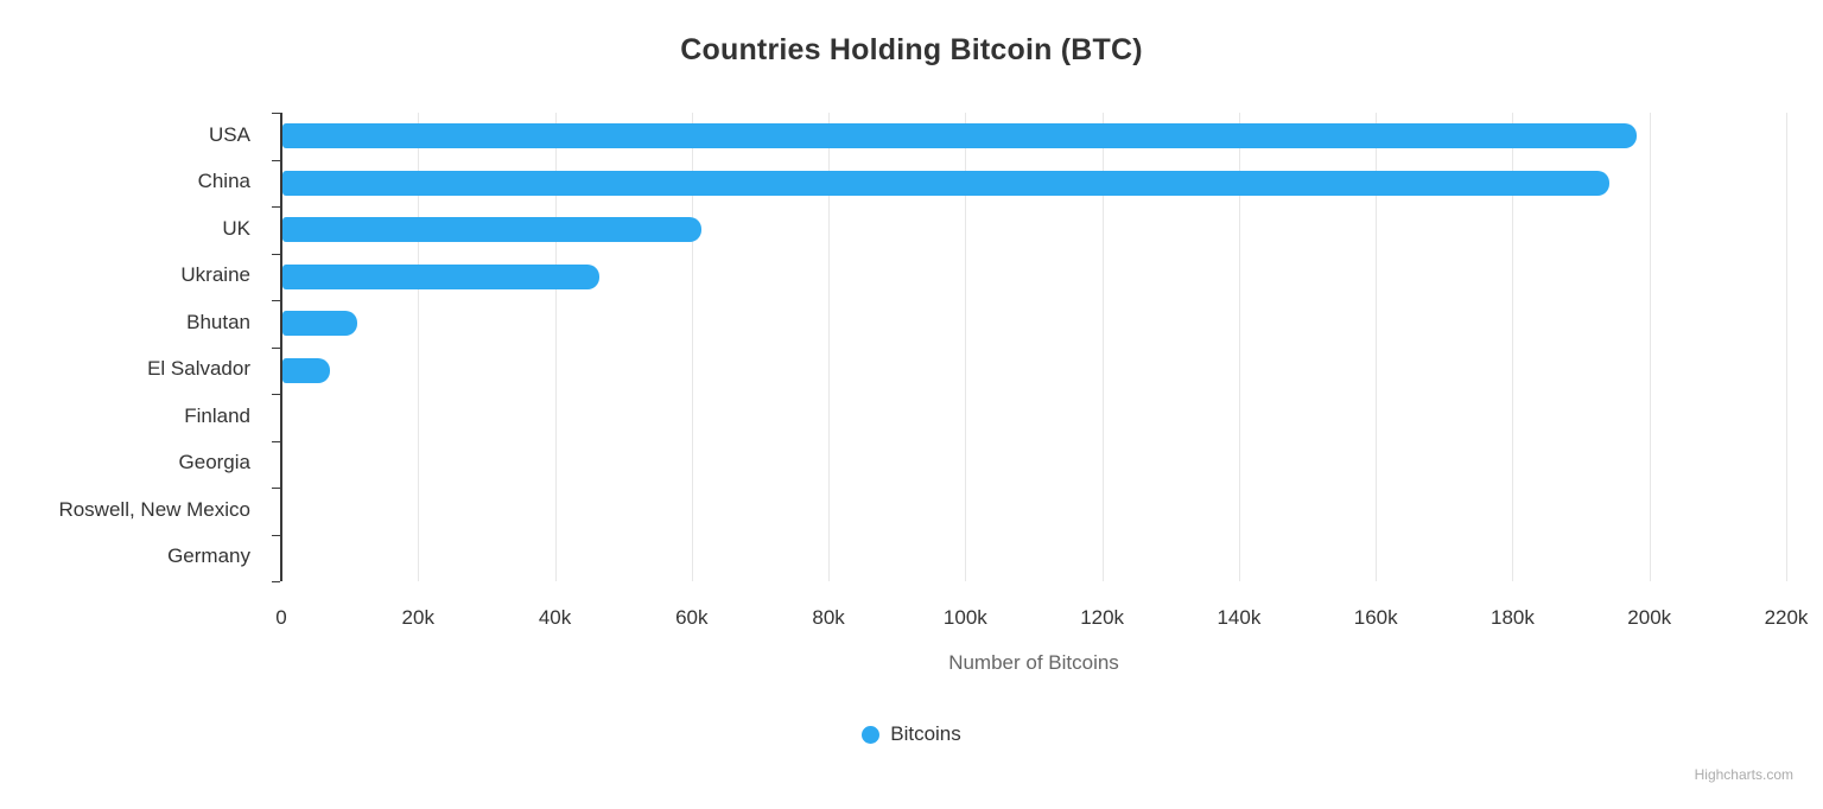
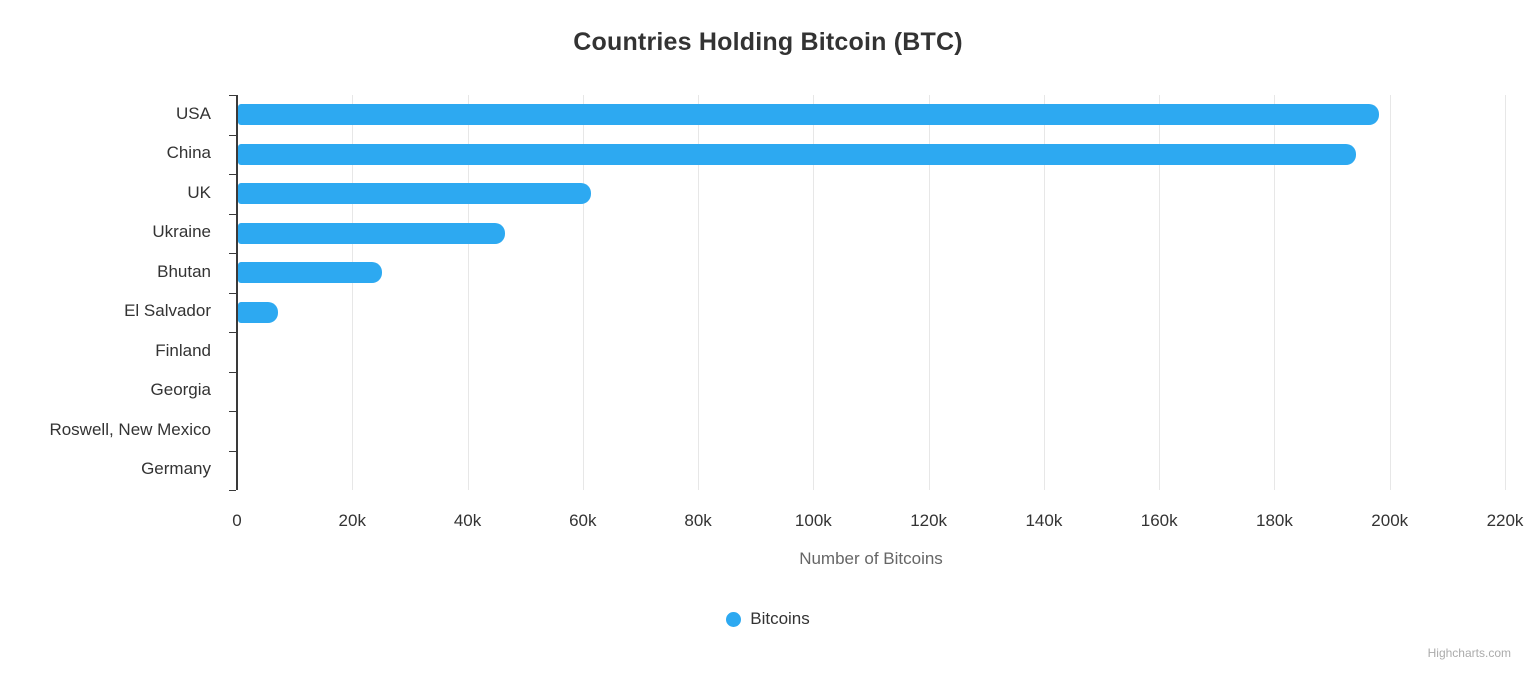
Bhutan: 11k -> 25k
